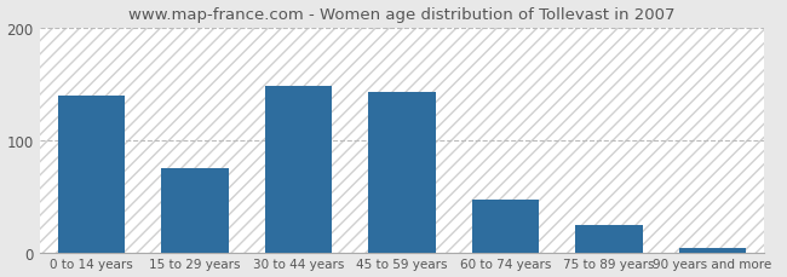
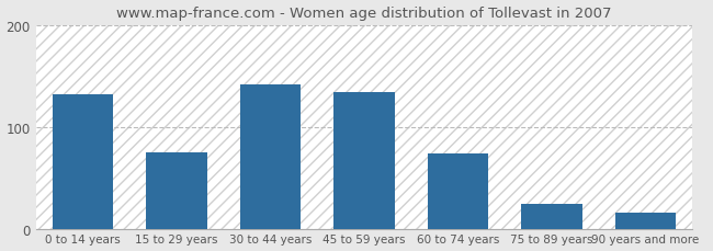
0 to 14 years: 140 -> 132
30 to 44 years: 148 -> 142
45 to 59 years: 143 -> 134
60 to 74 years: 48 -> 74
90 years and more: 5 -> 16
